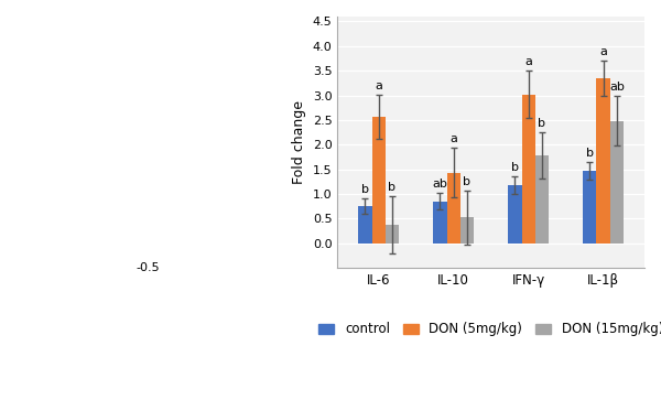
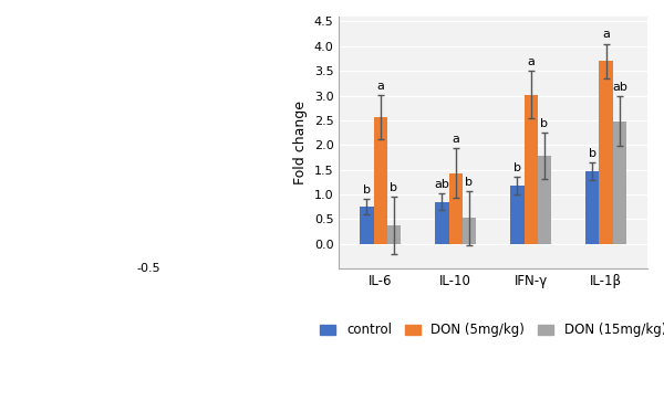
DON (5mg/kg)/IL-1β: 3.35 -> 3.70
